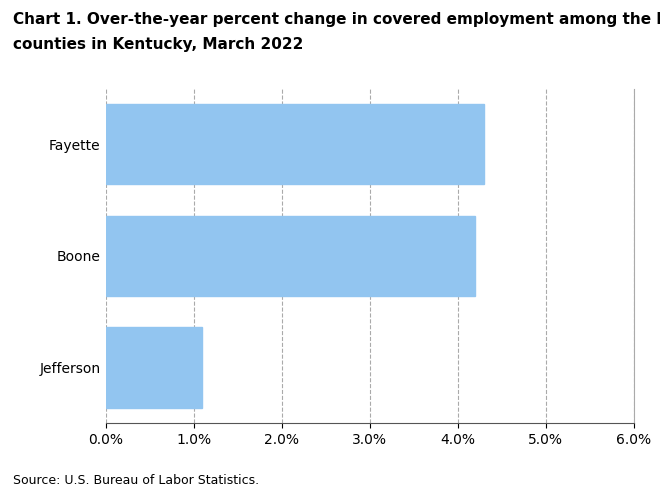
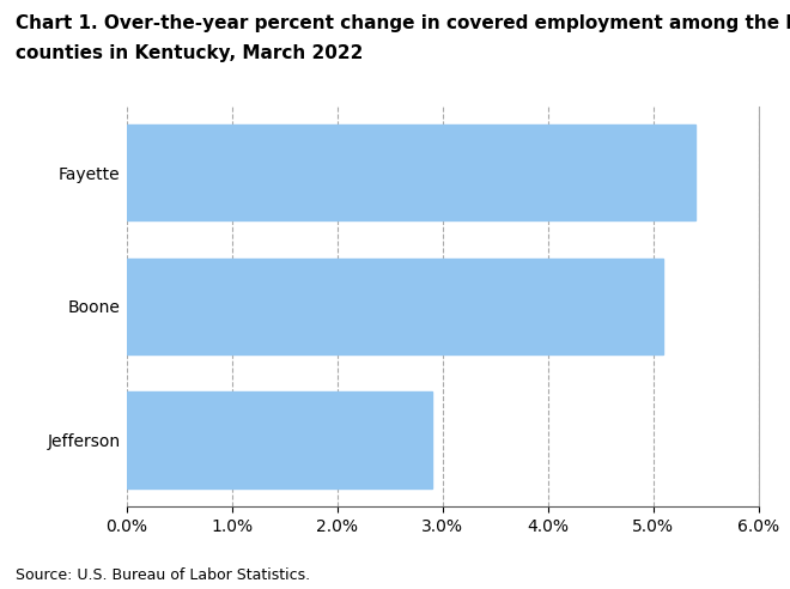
Fayette: 4.3% -> 5.4%
Boone: 4.2% -> 5.1%
Jefferson: 1.1% -> 2.9%
